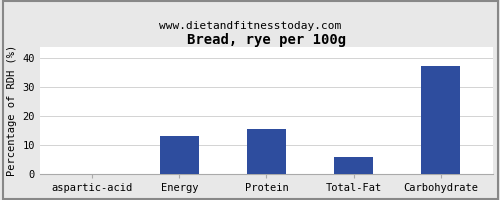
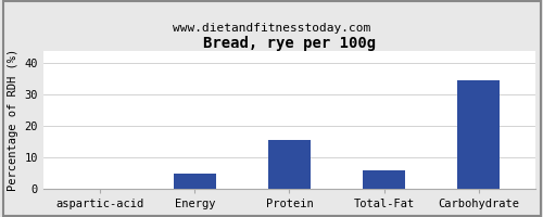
Energy: 13.0 -> 5.0
Carbohydrate: 37.5 -> 34.5
